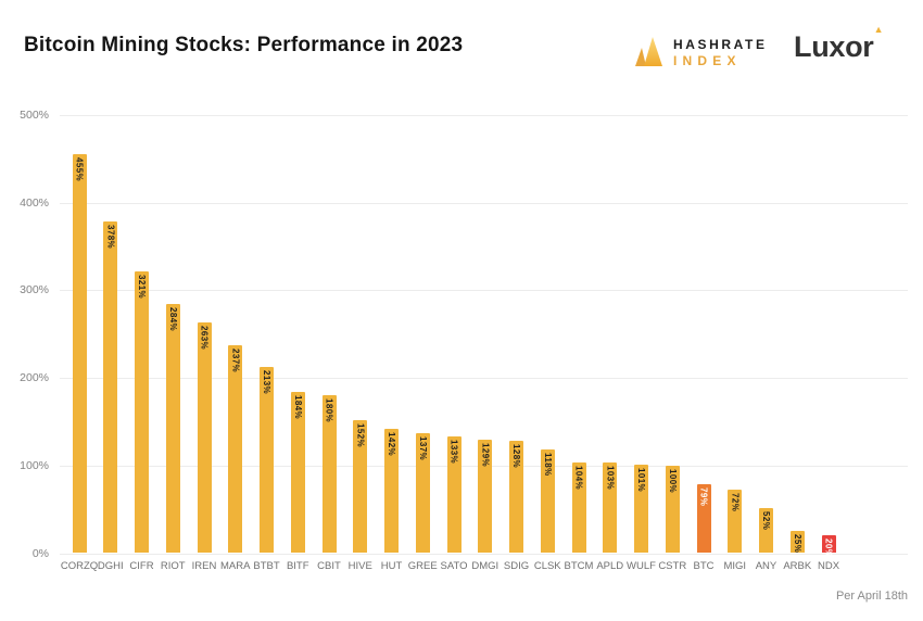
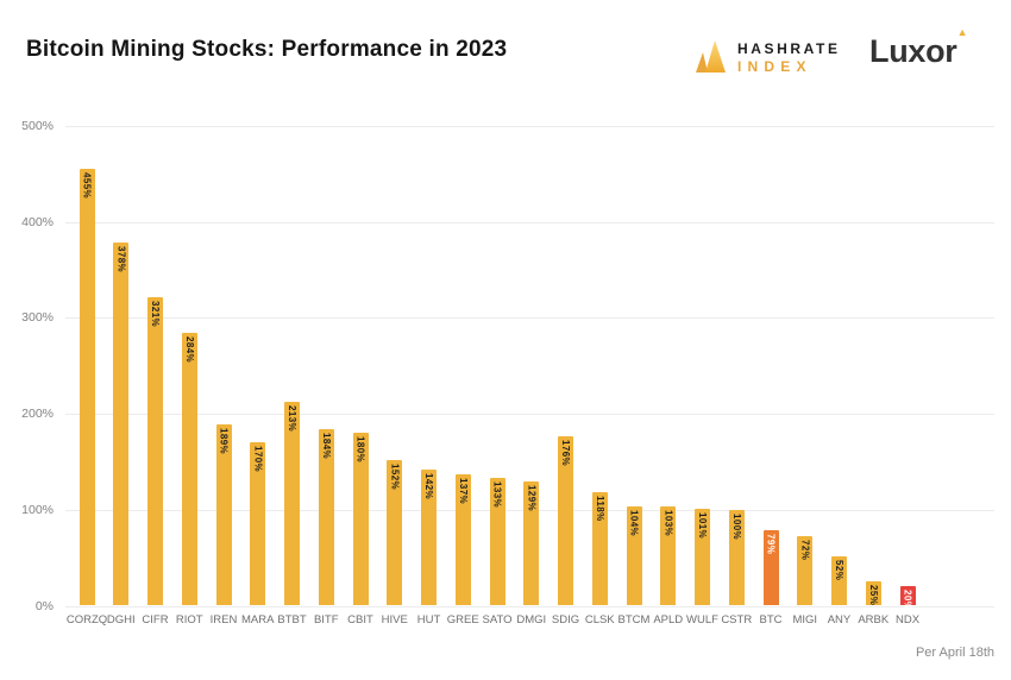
IREN: 263% -> 189%
MARA: 237% -> 170%
SDIG: 128% -> 176%
